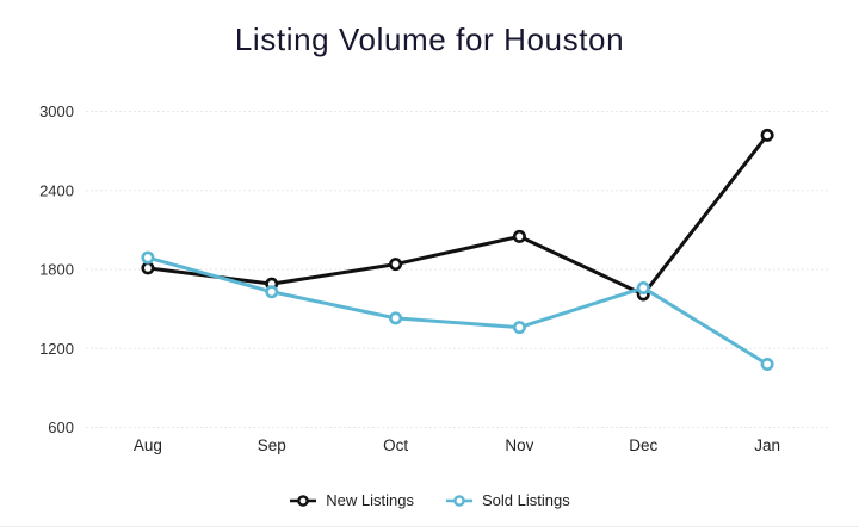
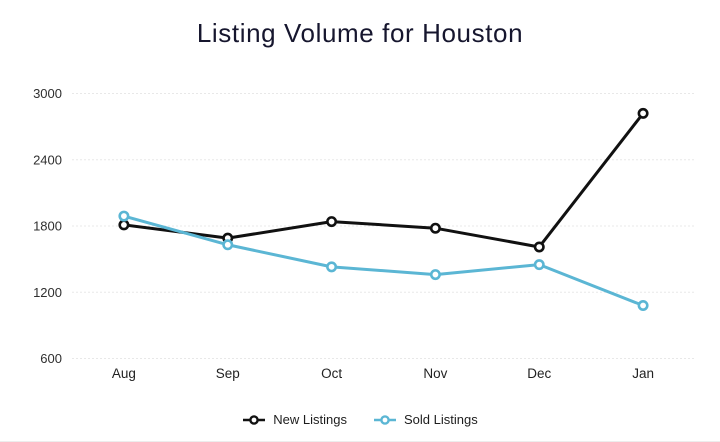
New Listings/Nov: 2050 -> 1780
Sold Listings/Dec: 1660 -> 1450
